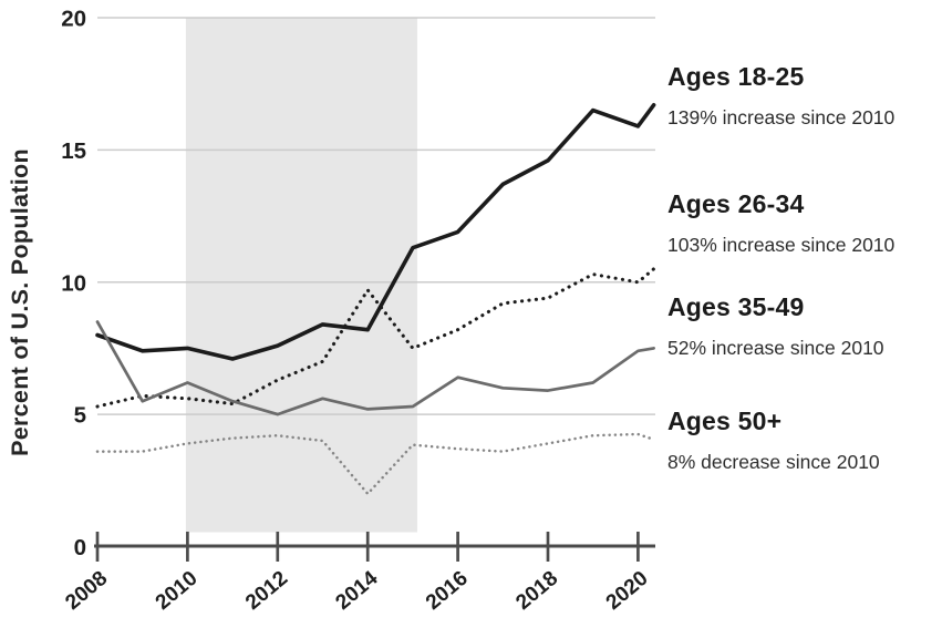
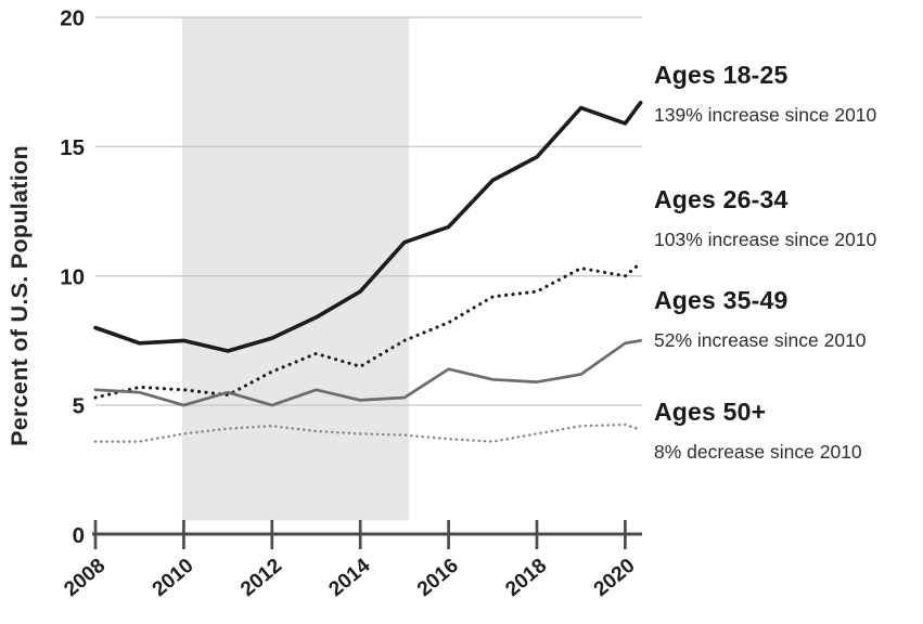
Ages 35-49/2008: 8.5 -> 5.6
Ages 35-49/2010: 6.2 -> 5.0
Ages 18-25/2014: 8.2 -> 9.4
Ages 26-34/2014: 9.7 -> 6.5
Ages 50+/2014: 2.0 -> 3.9
